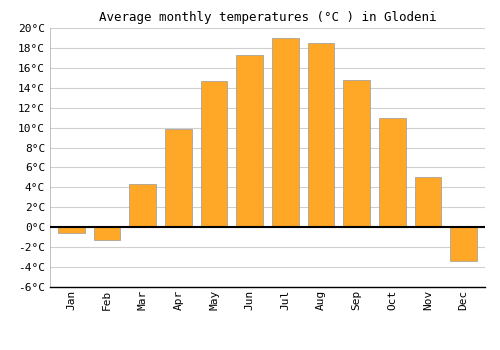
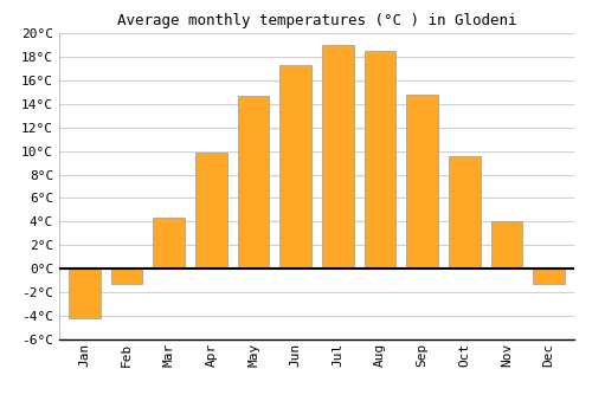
Jan: -0.6°C -> -4.2°C
Oct: 11.0°C -> 9.6°C
Nov: 5.0°C -> 4.0°C
Dec: -3.4°C -> -1.3°C
